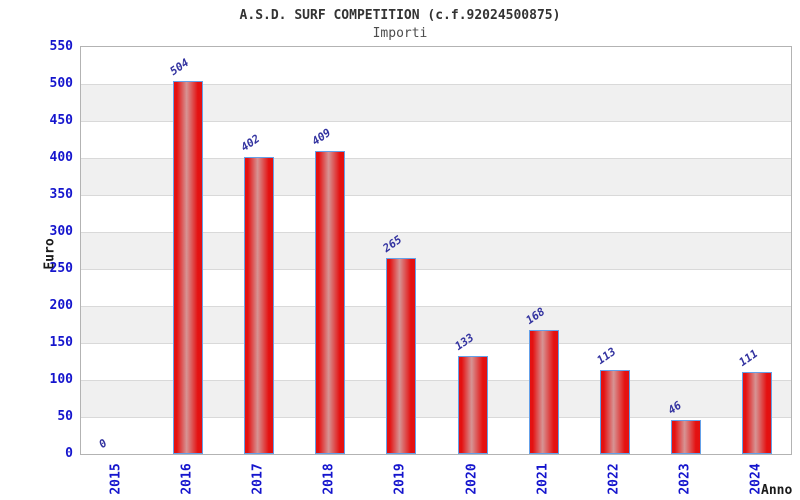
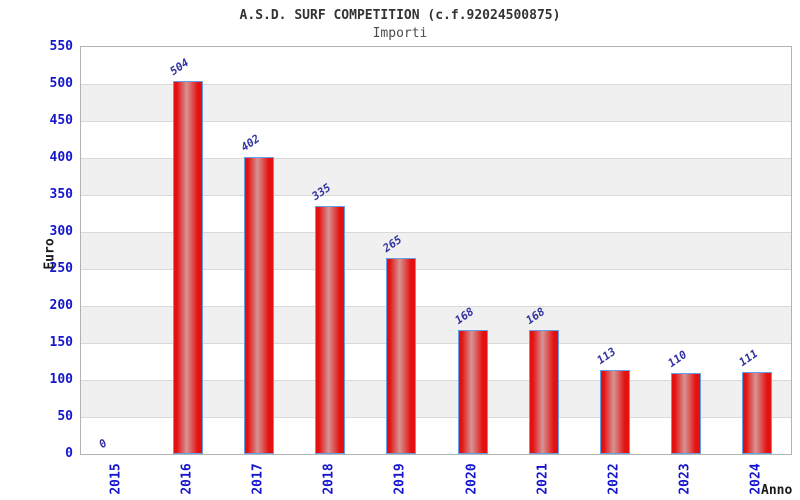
2018: 409 -> 335
2020: 133 -> 168
2023: 46 -> 110
